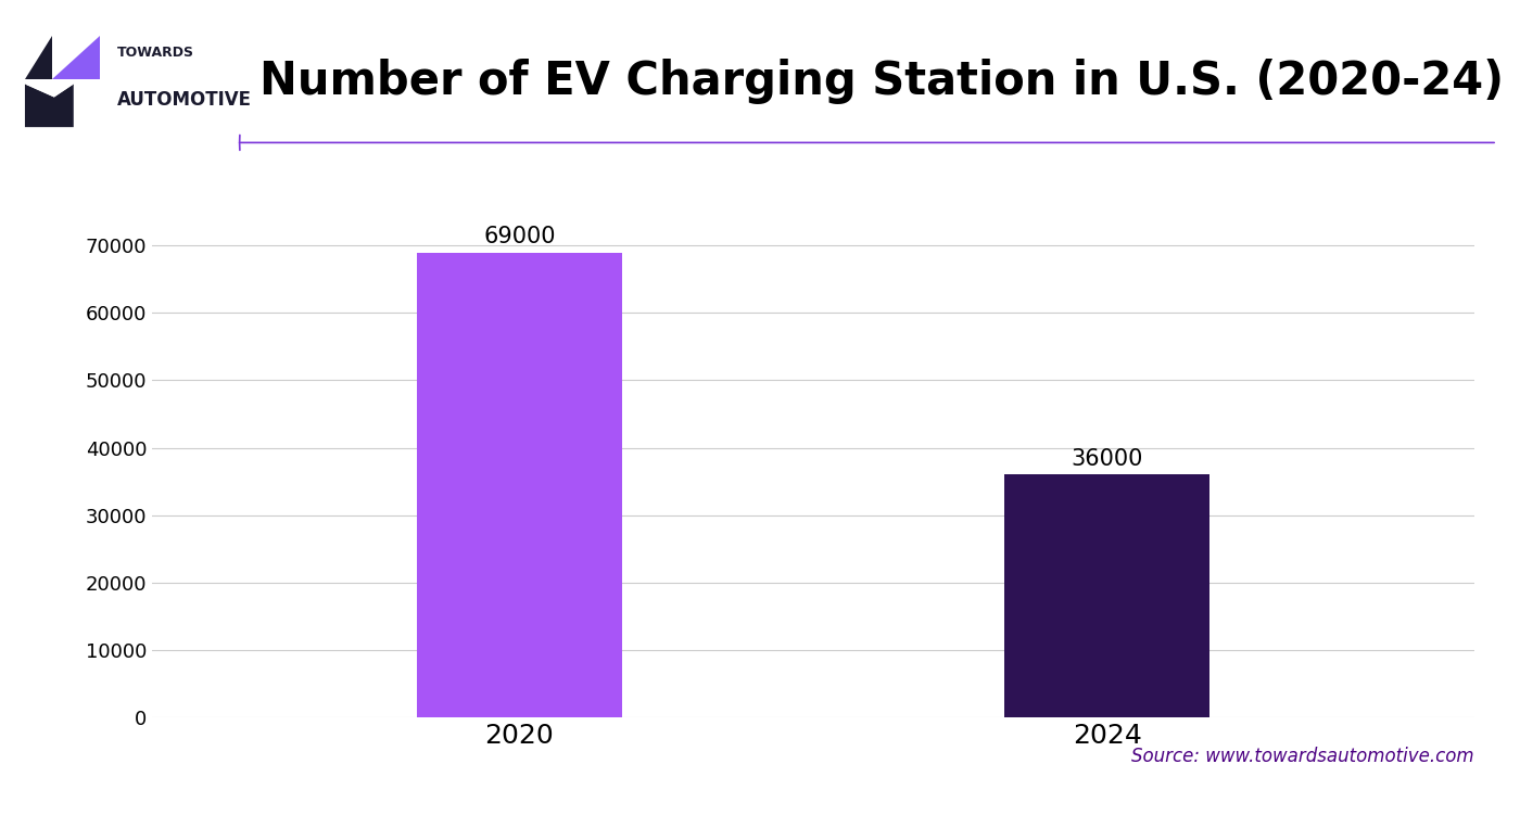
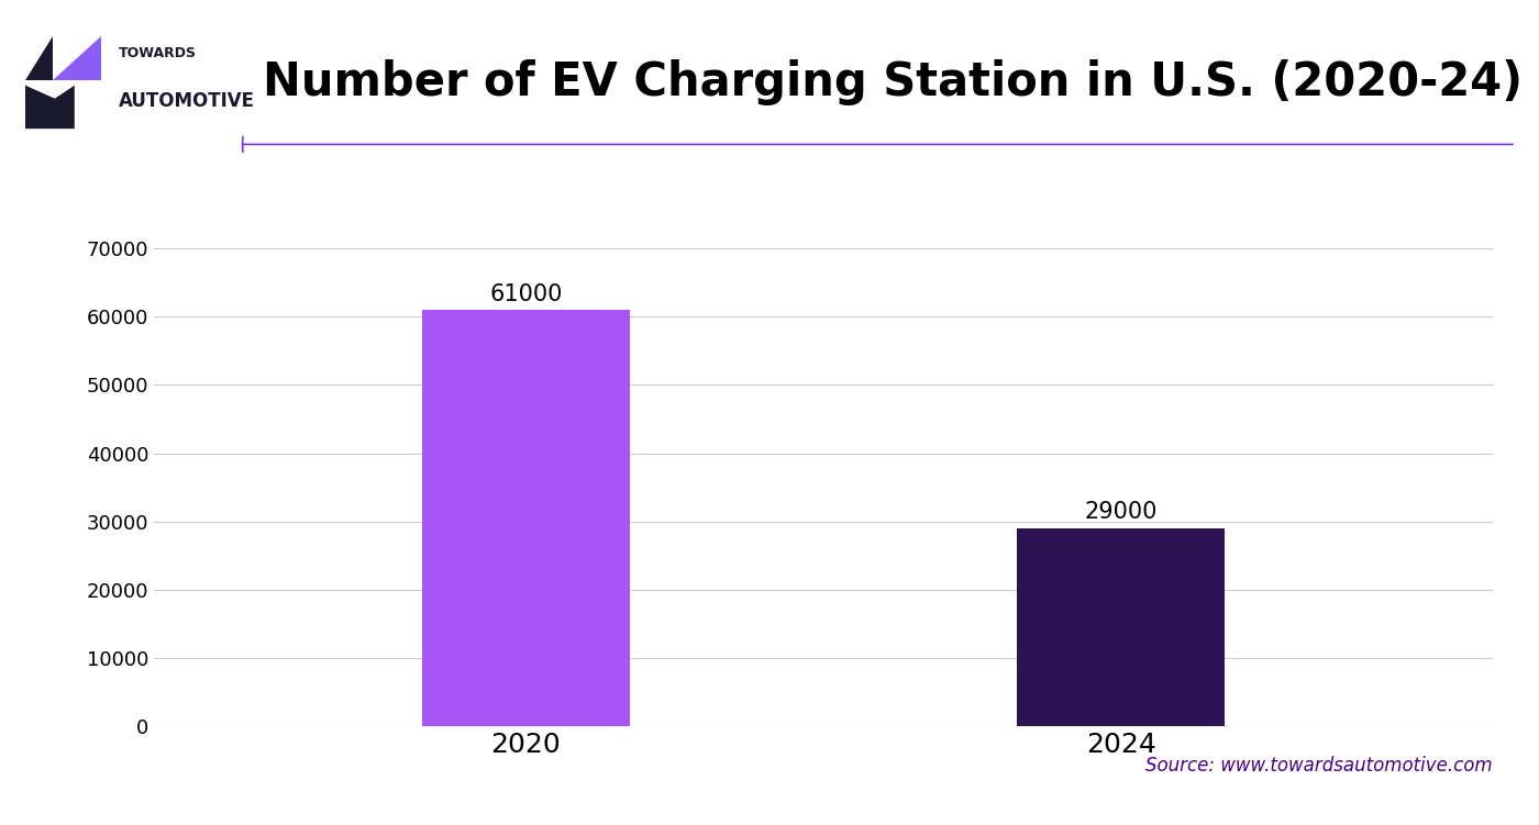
2020: 69000 -> 61000
2024: 36000 -> 29000
